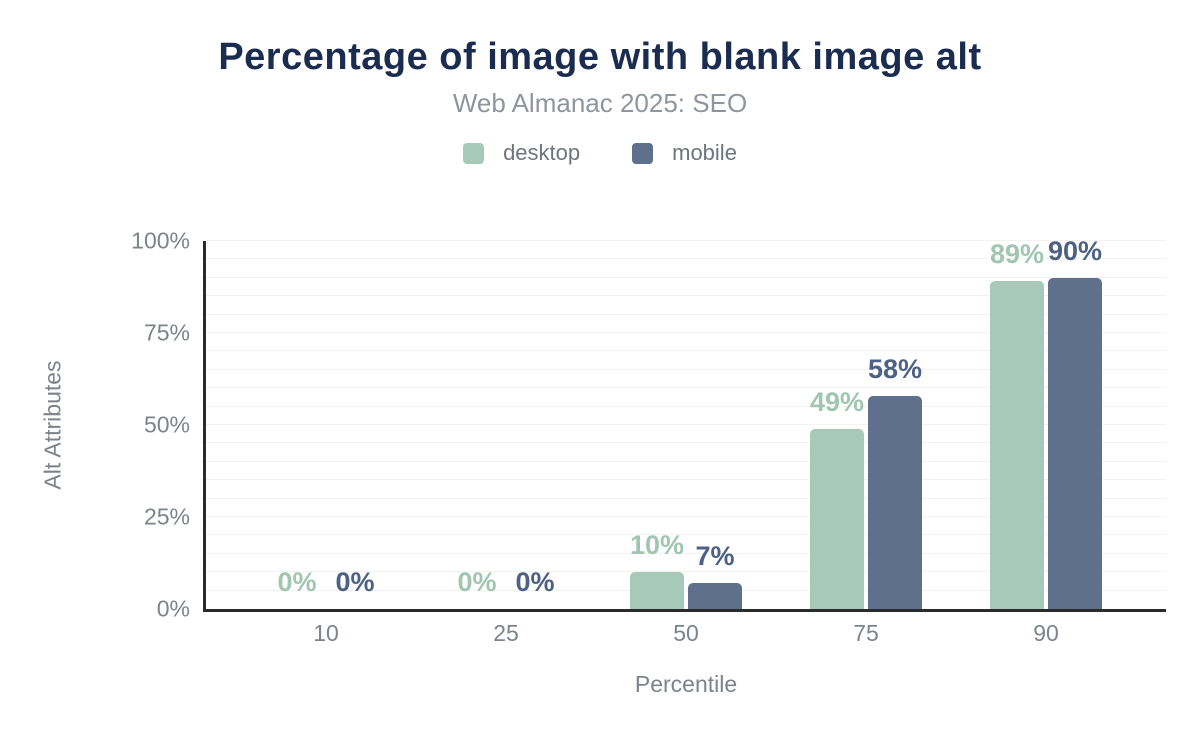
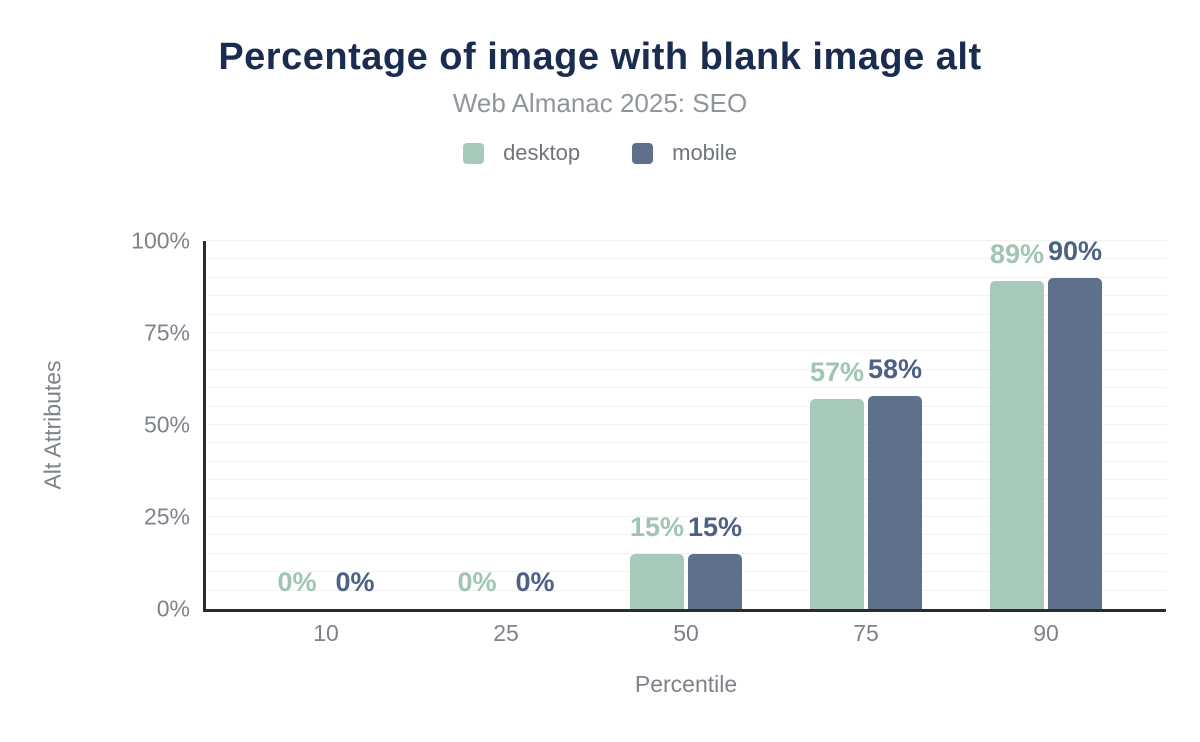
desktop/50: 10% -> 15%
mobile/50: 7% -> 15%
desktop/75: 49% -> 57%
